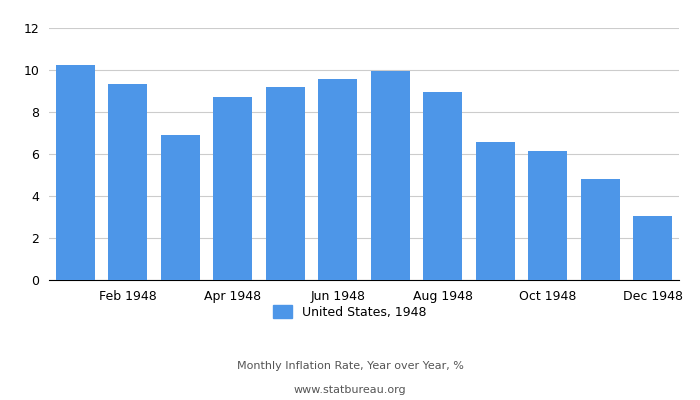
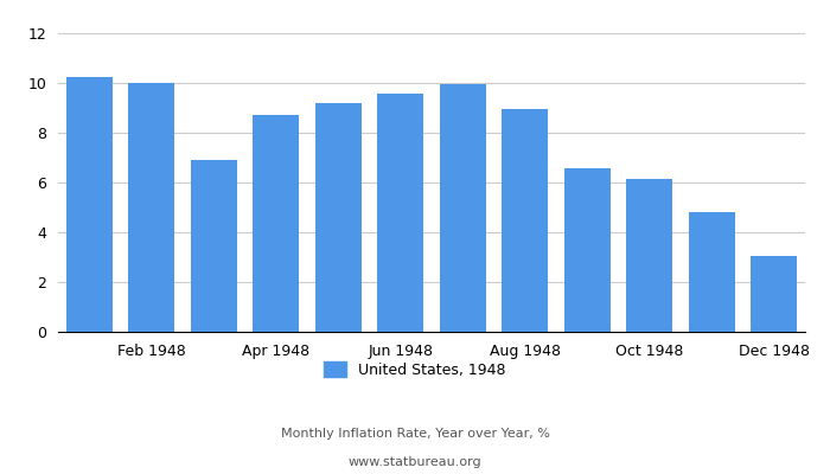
Feb 1948: 9.35 -> 10.00
